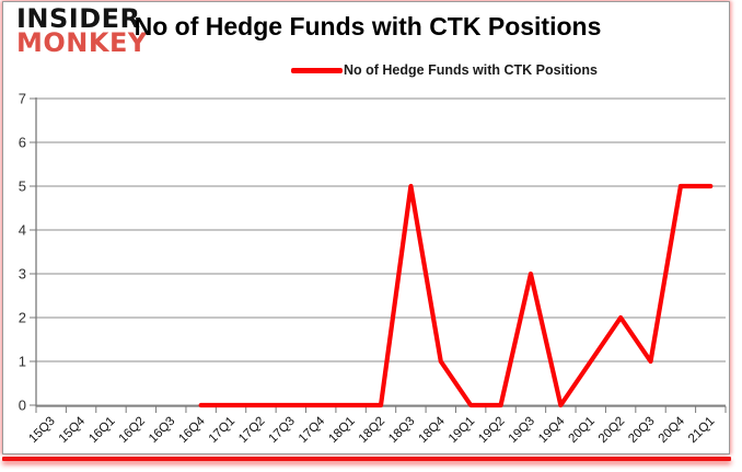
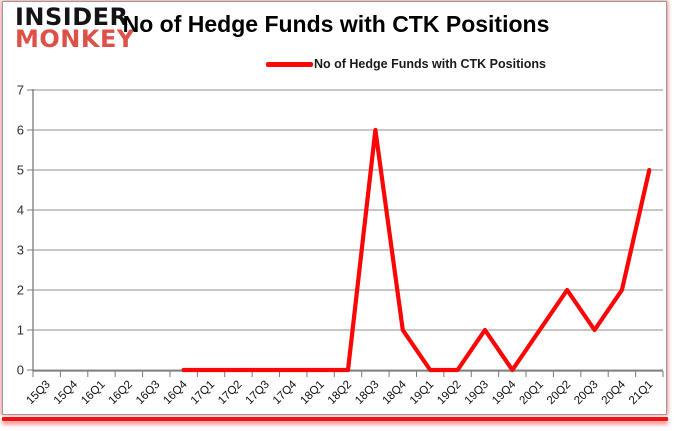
18Q3: 5 -> 6
19Q3: 3 -> 1
20Q4: 5 -> 2
